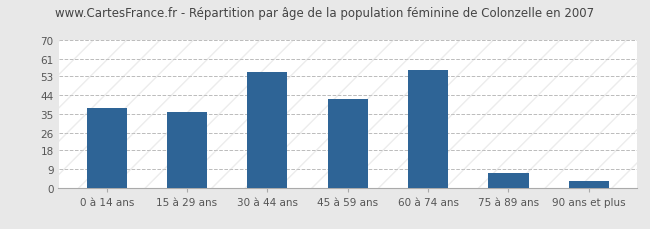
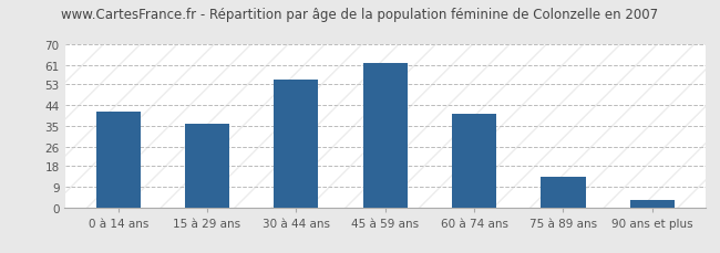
0 à 14 ans: 38 -> 41
45 à 59 ans: 42 -> 62
60 à 74 ans: 56 -> 40
75 à 89 ans: 7 -> 13
